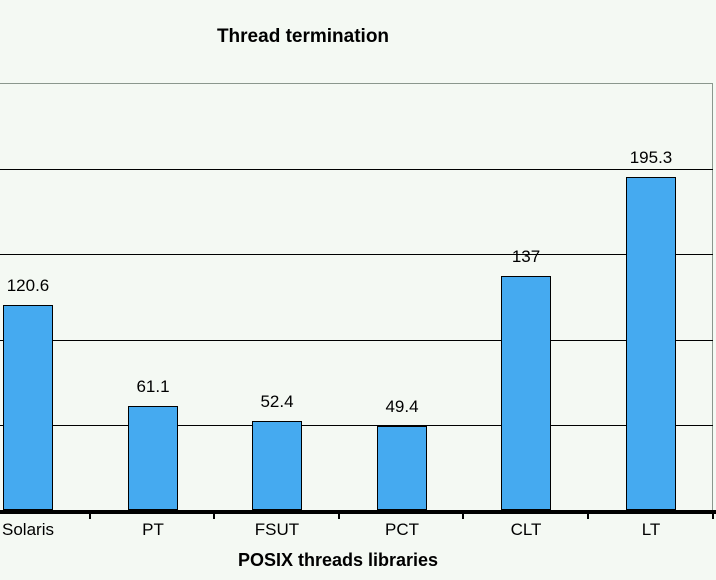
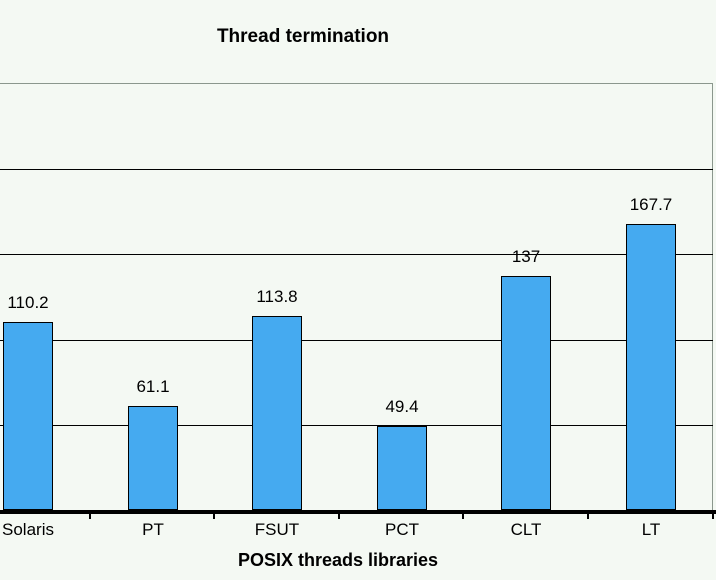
Solaris: 120.6 -> 110.2
FSUT: 52.4 -> 113.8
LT: 195.3 -> 167.7
